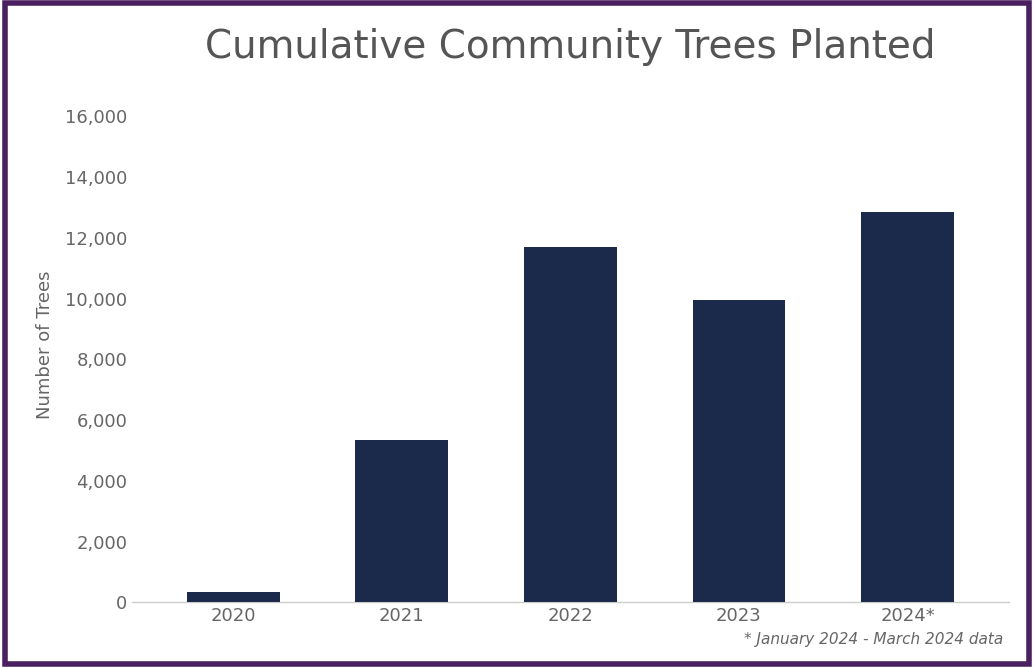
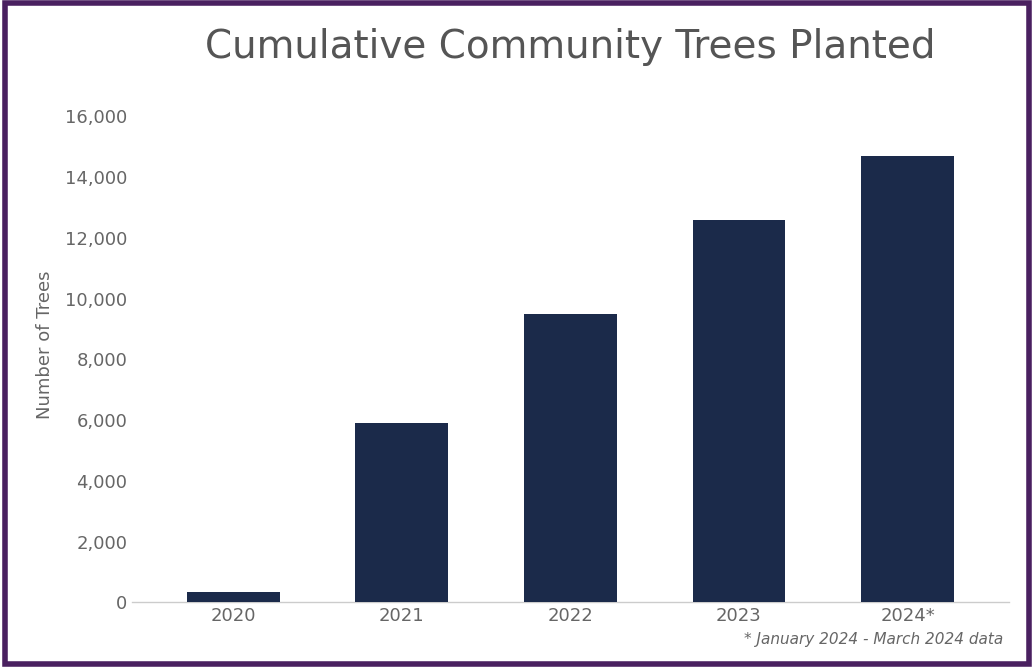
2021: 5,350 -> 5,900
2022: 11,700 -> 9,500
2023: 9,950 -> 12,600
2024*: 12,850 -> 14,700
